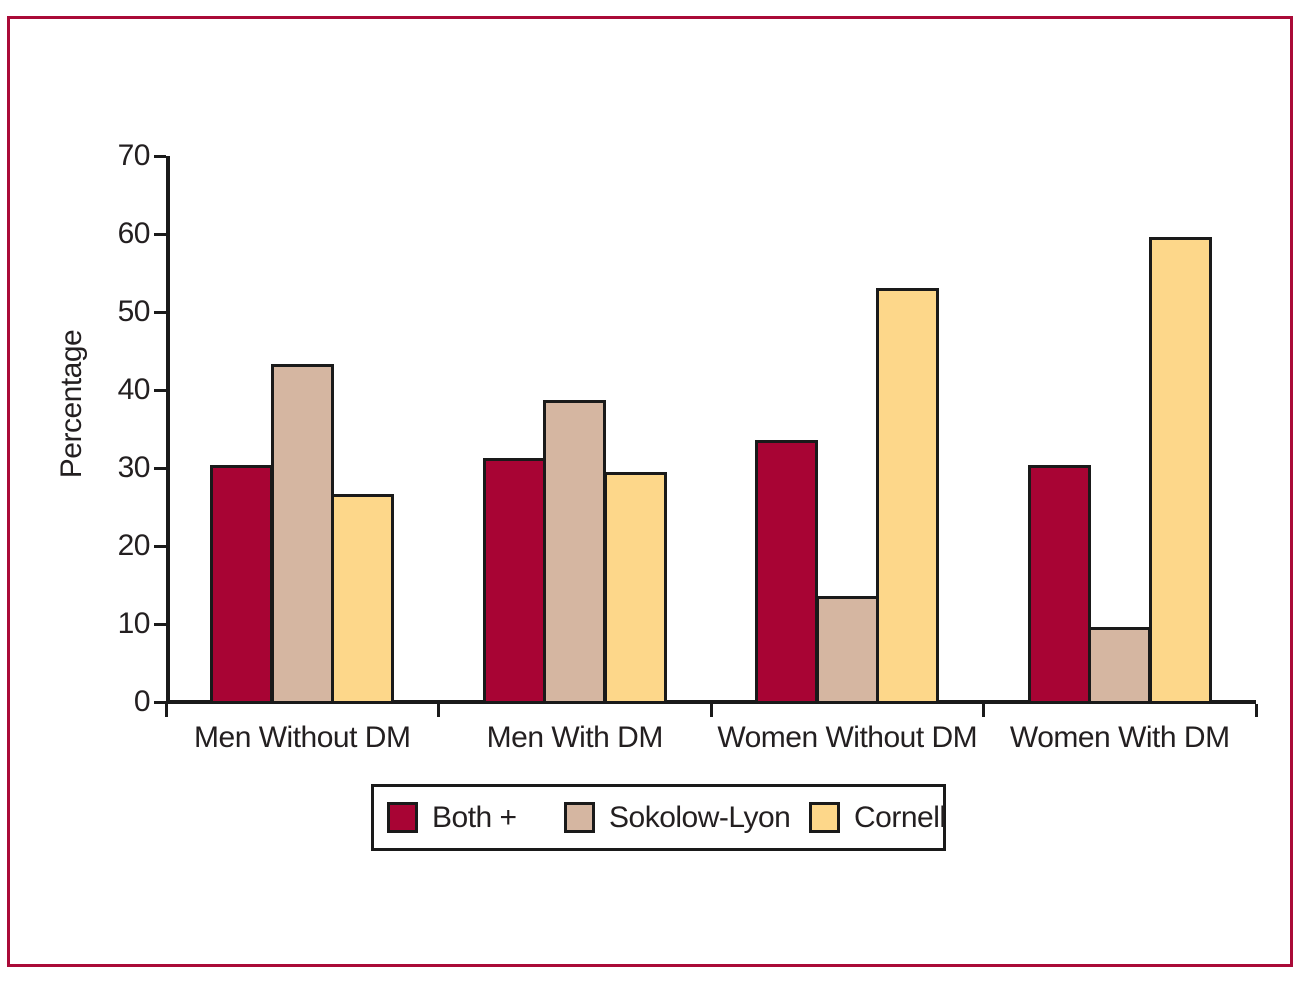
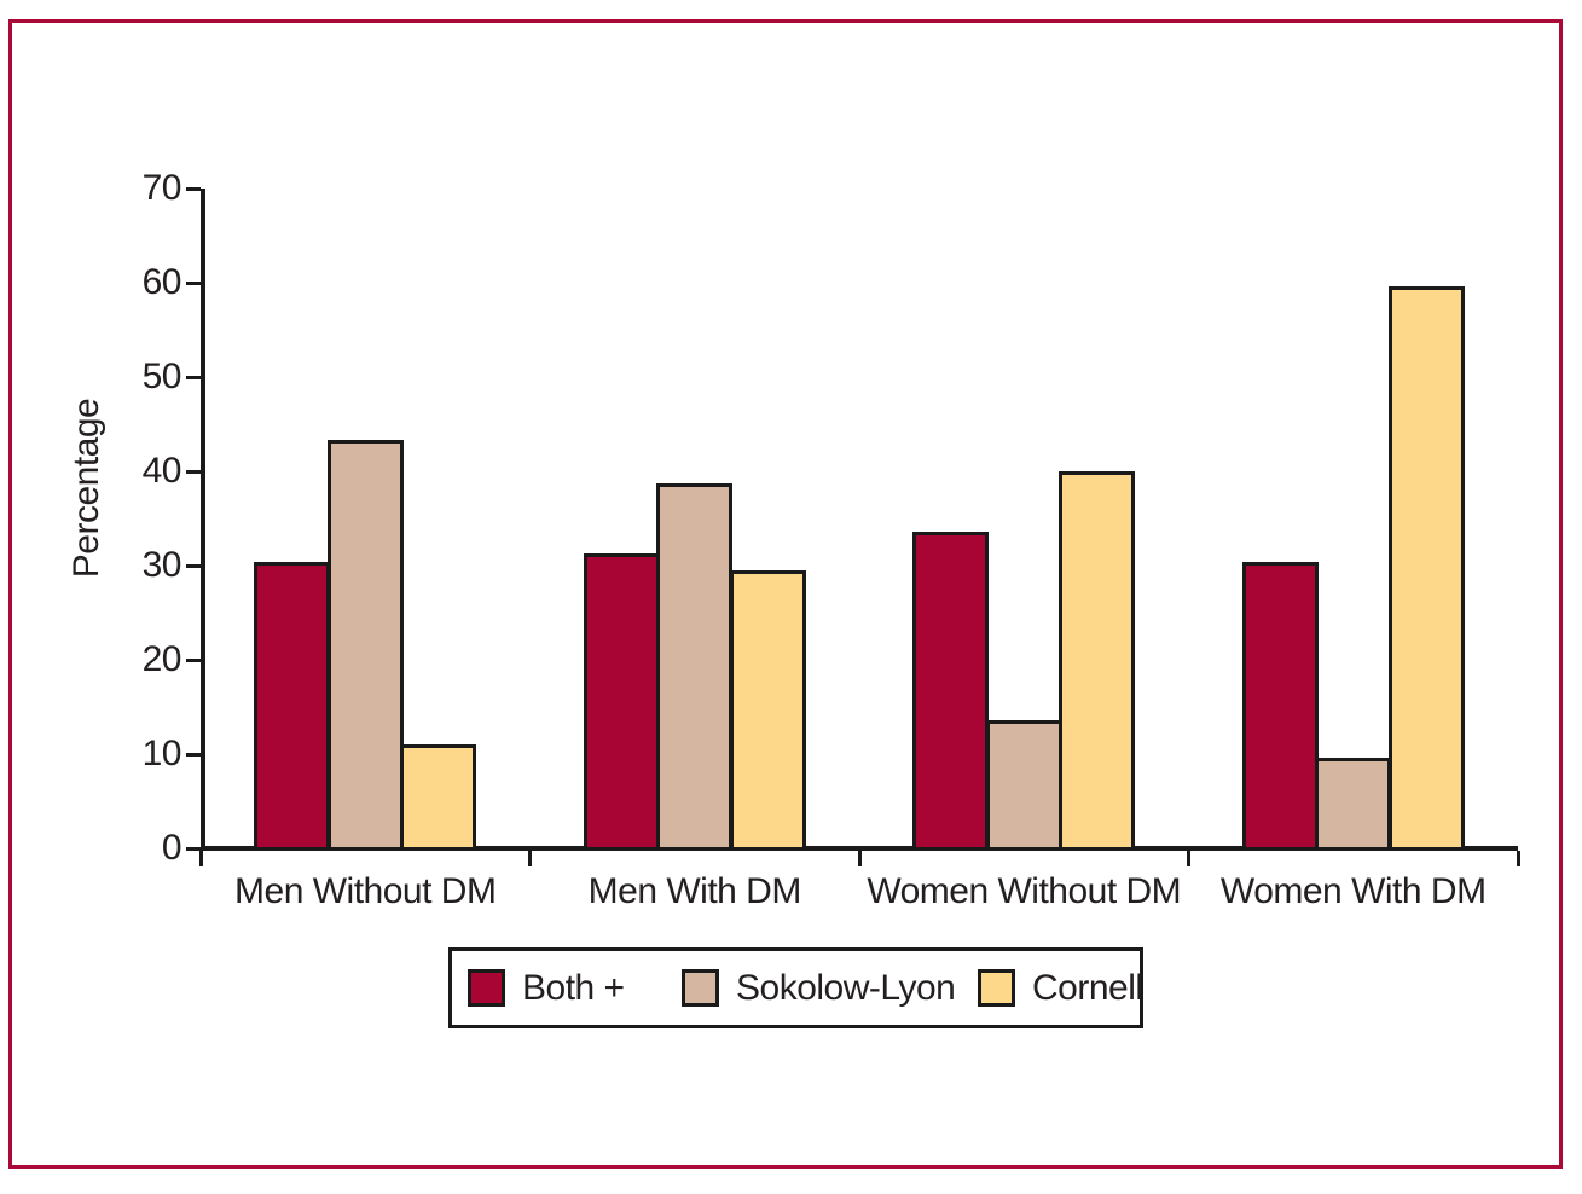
Cornell/Men Without DM: 27 -> 11
Cornell/Women Without DM: 53 -> 40
